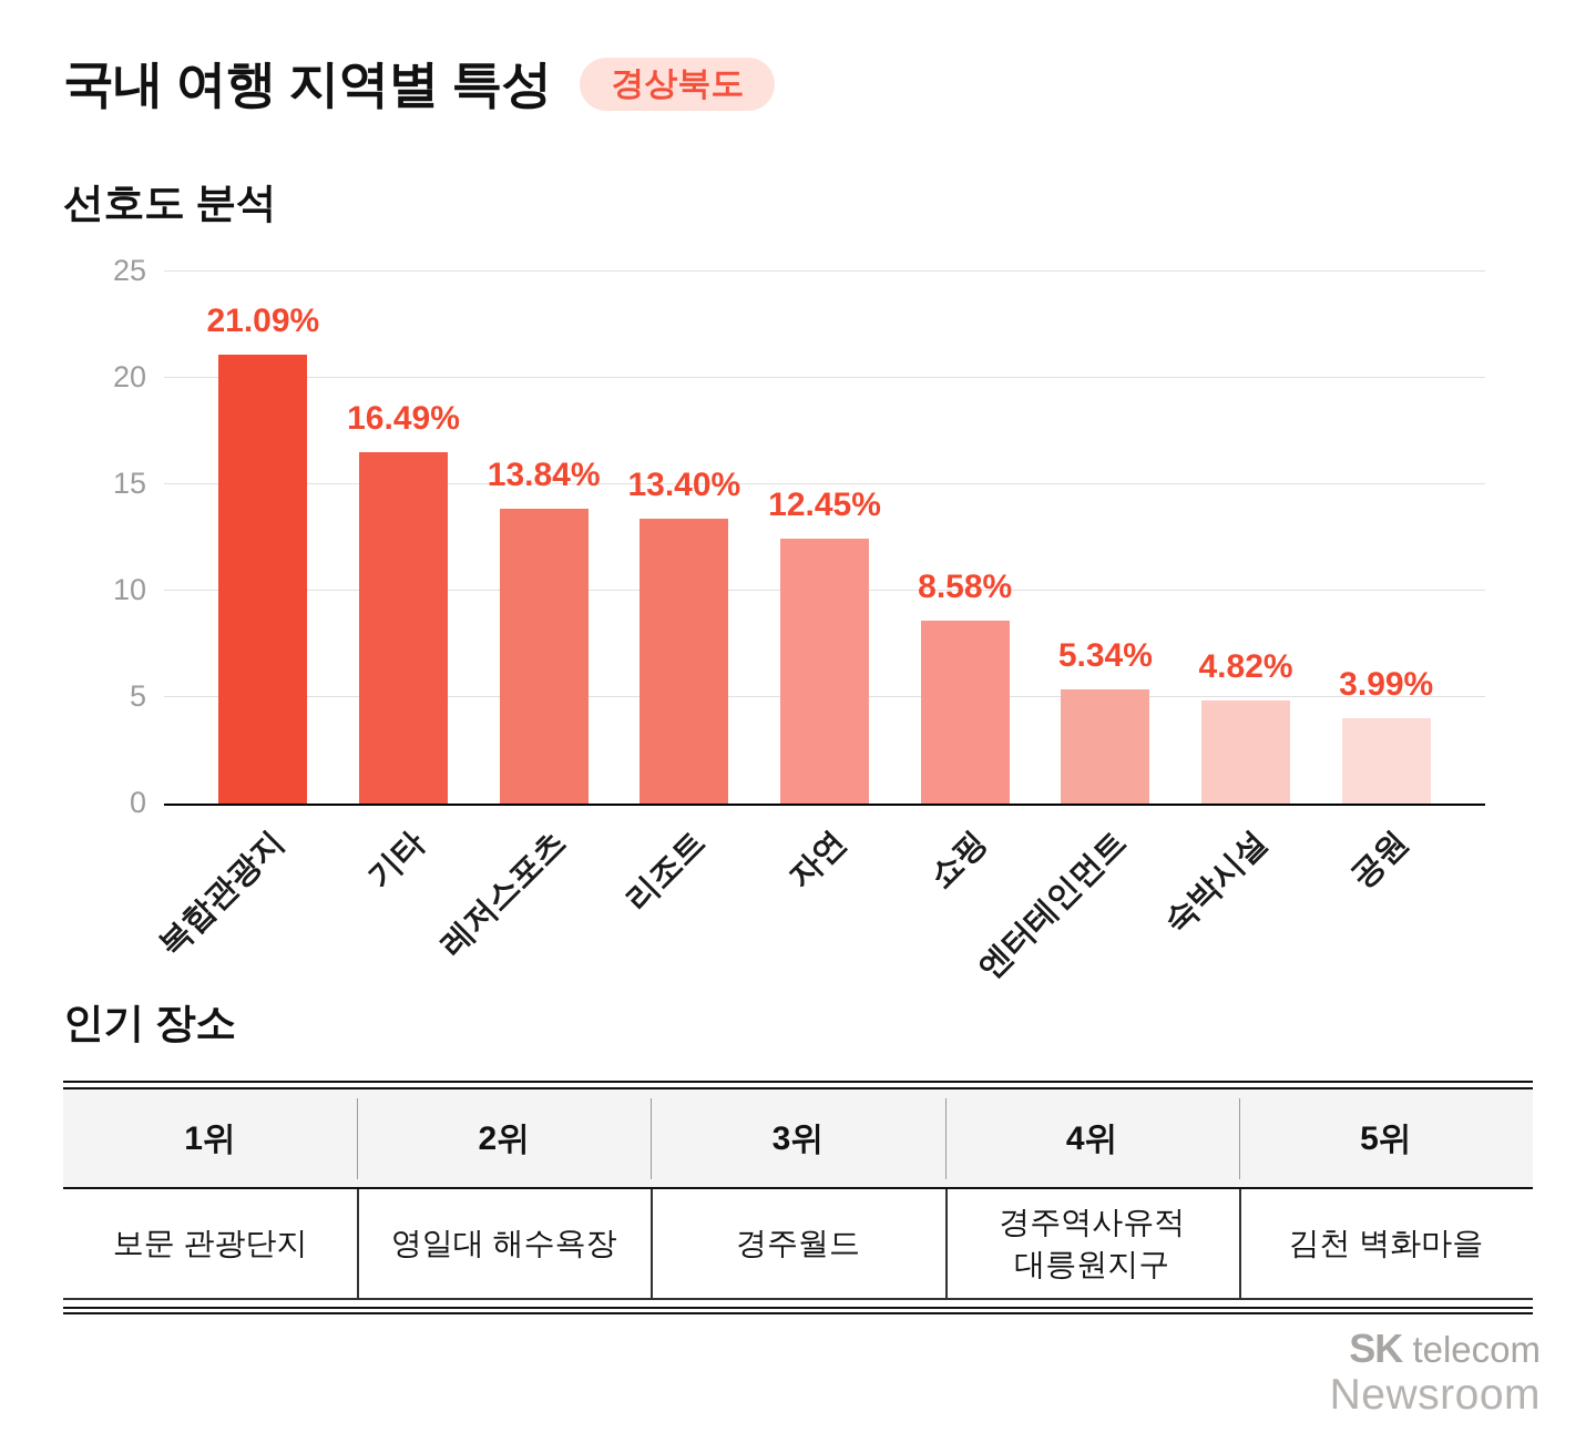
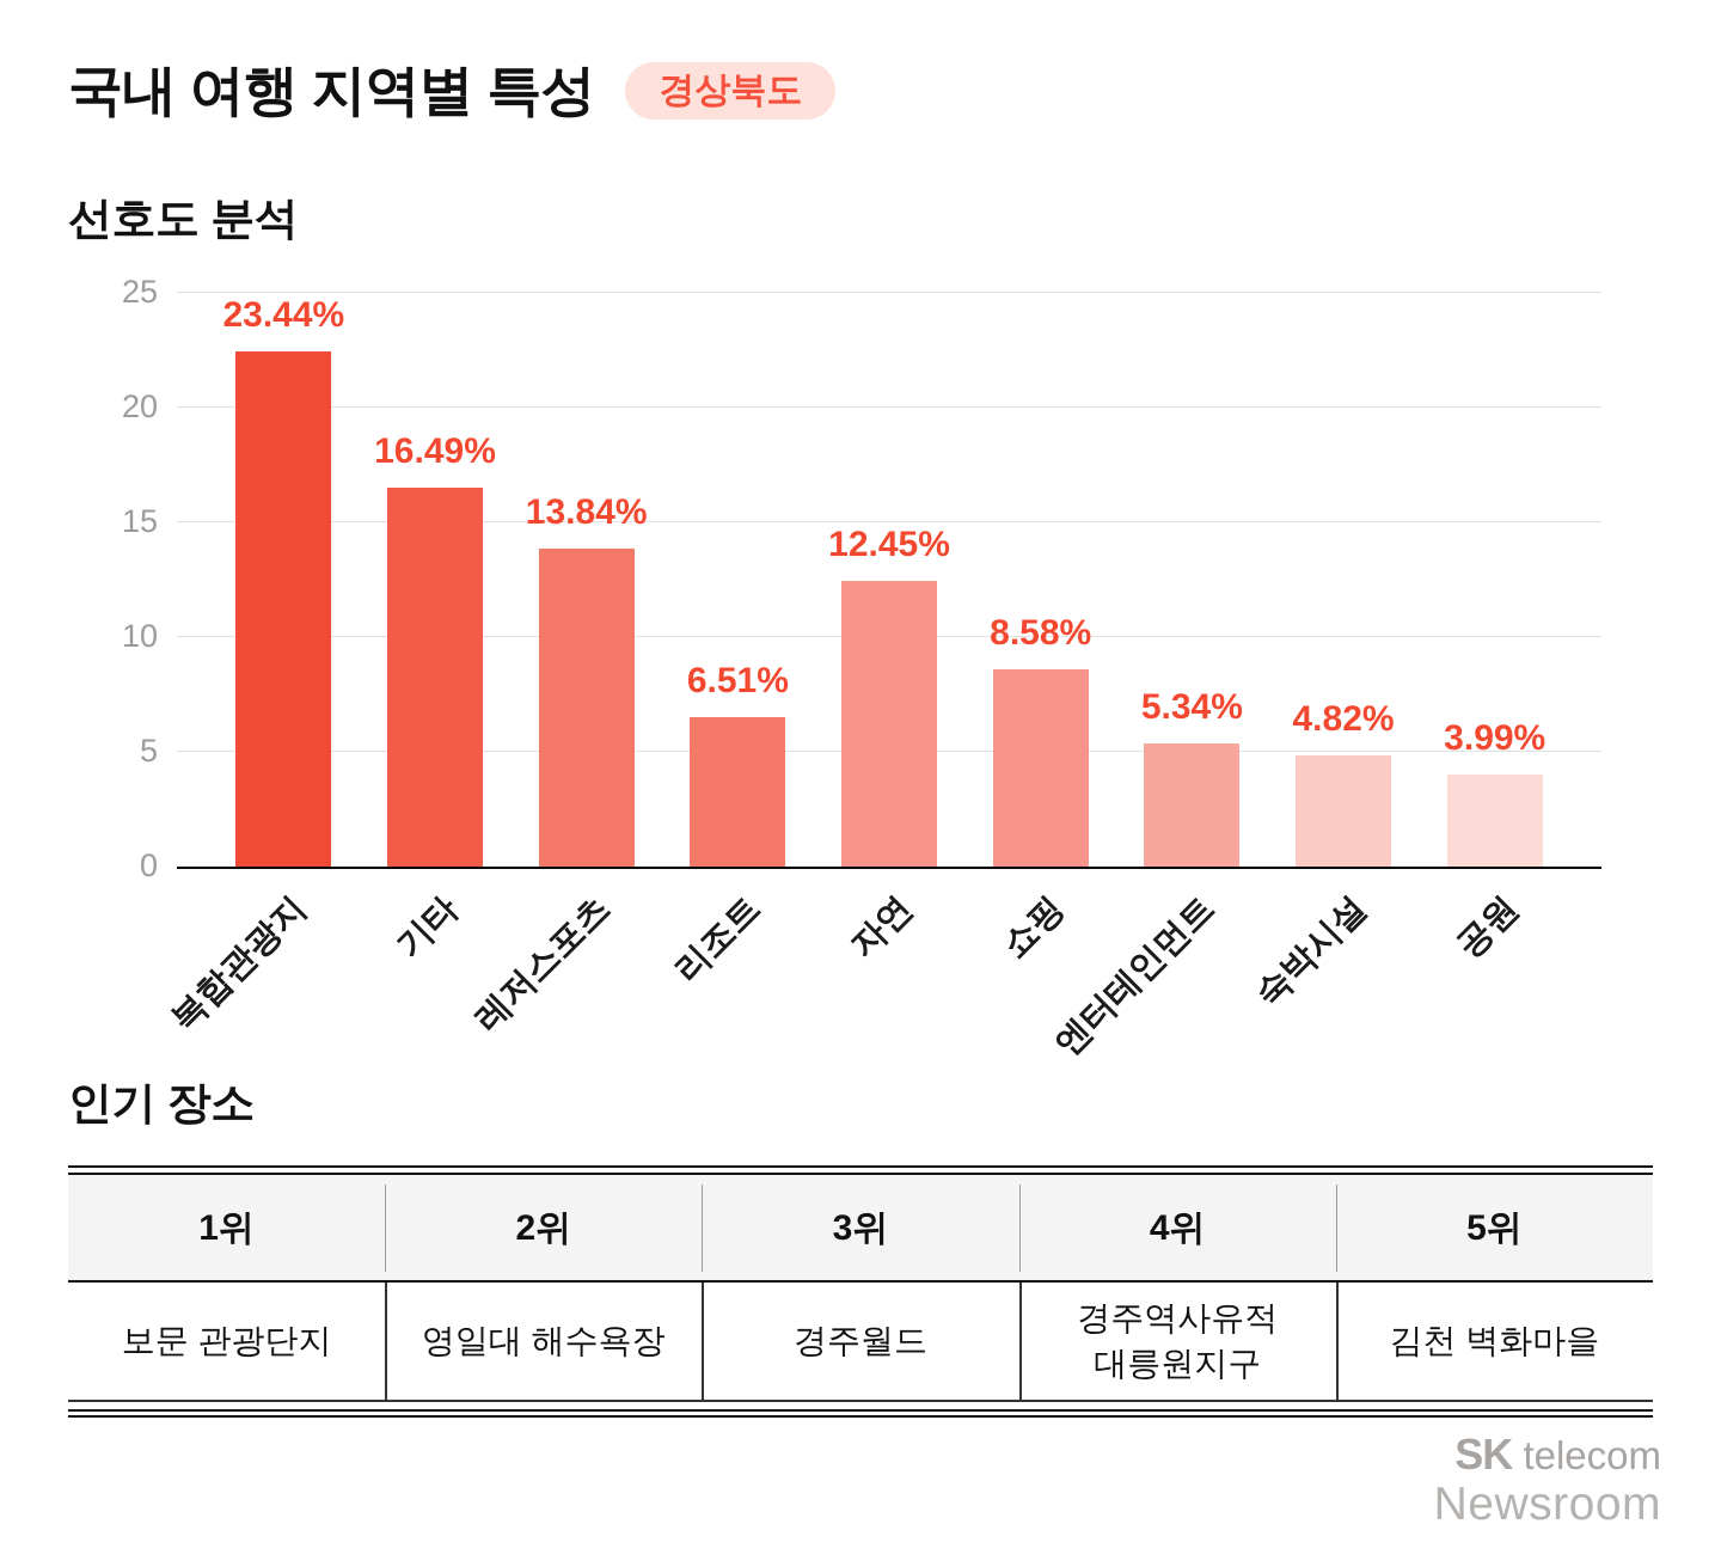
복합관광지: 21.09% -> 23.44%
리조트: 13.40% -> 6.51%
